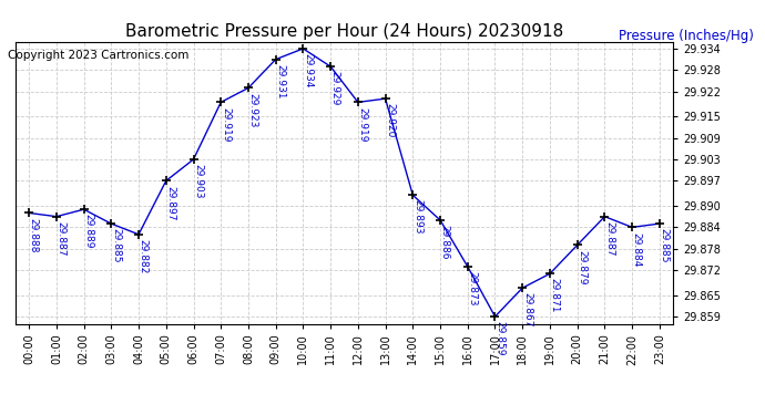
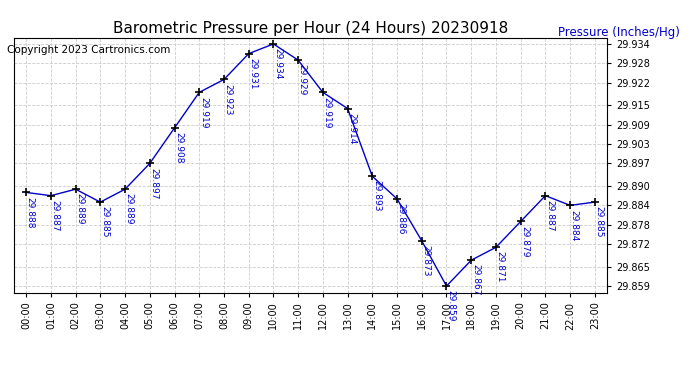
04:00: 29.882 -> 29.889
06:00: 29.903 -> 29.908
13:00: 29.920 -> 29.914
